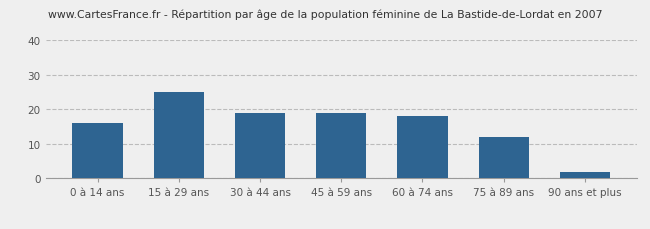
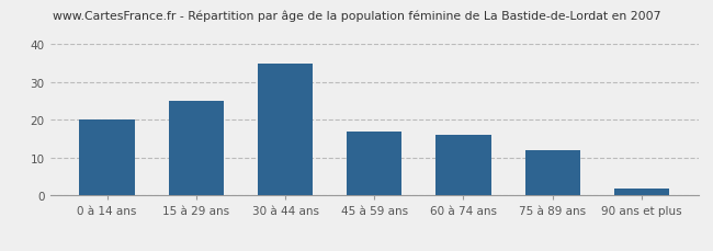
0 à 14 ans: 16 -> 20
30 à 44 ans: 19 -> 35
45 à 59 ans: 19 -> 17
60 à 74 ans: 18 -> 16
